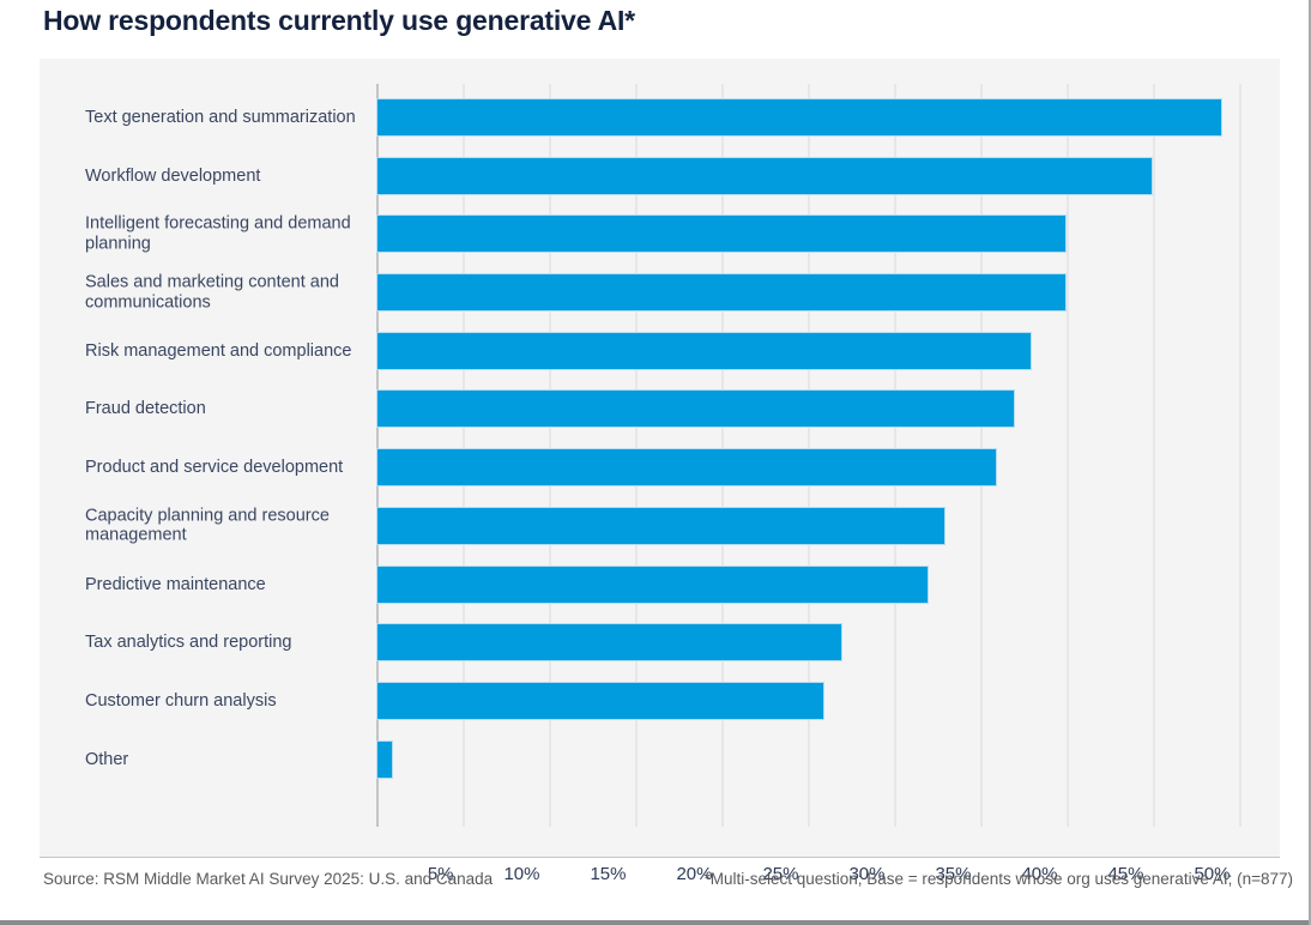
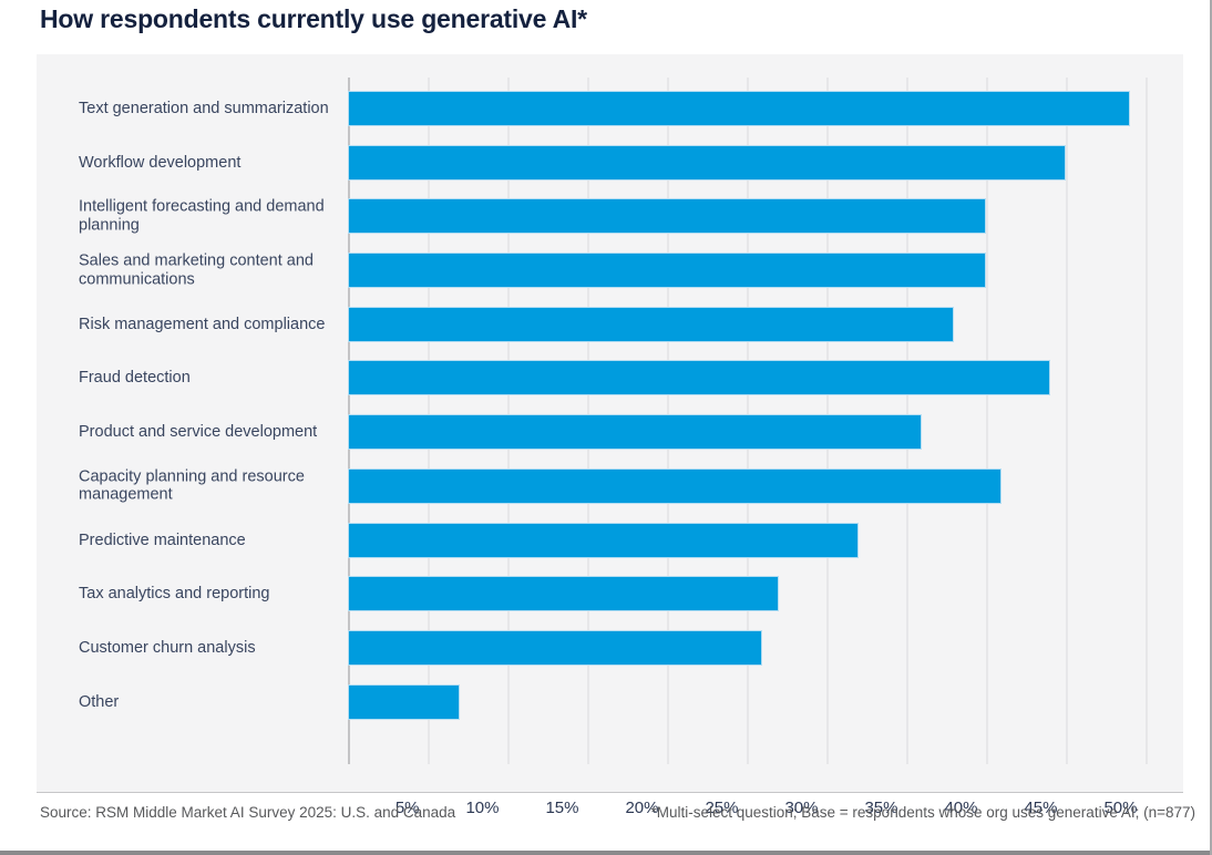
Fraud detection: 37% -> 44%
Capacity planning and resource management: 33% -> 41%
Other: 1% -> 7%
